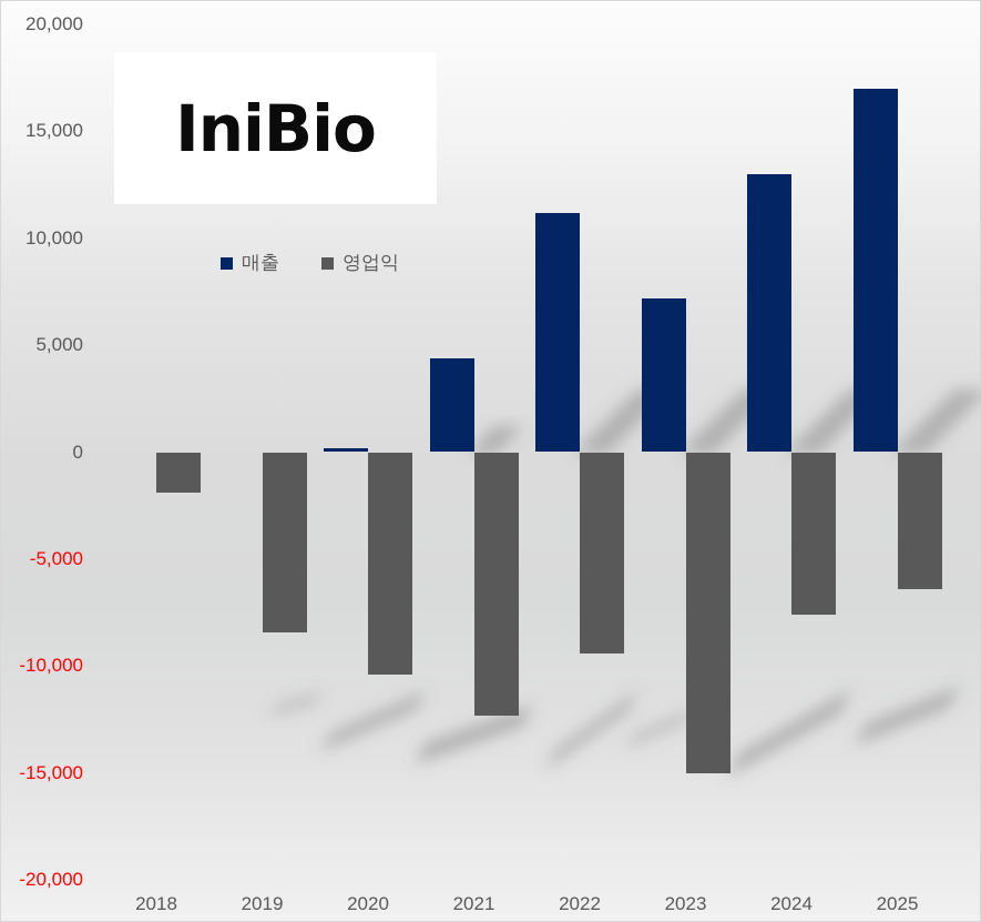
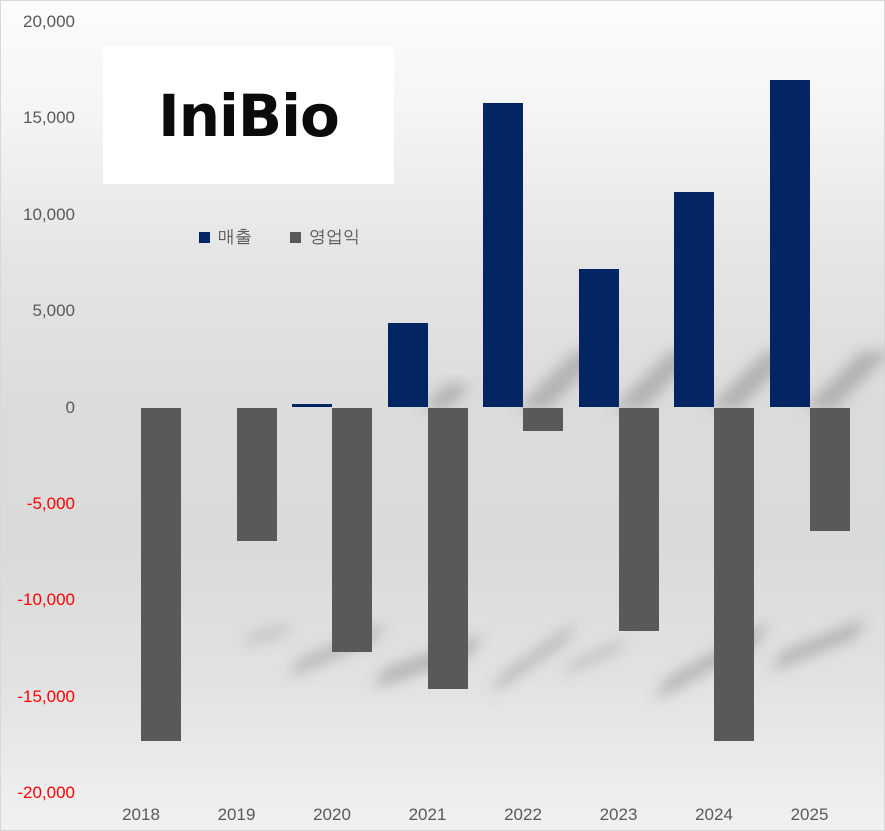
영업익/2018: -1900 -> -17300
영업익/2019: -8400 -> -6900
영업익/2020: -10400 -> -12700
영업익/2021: -12300 -> -14600
매출/2022: 11200 -> 15800
영업익/2022: -9400 -> -1200
영업익/2023: -15000 -> -11600
매출/2024: 13000 -> 11200
영업익/2024: -7600 -> -17300
